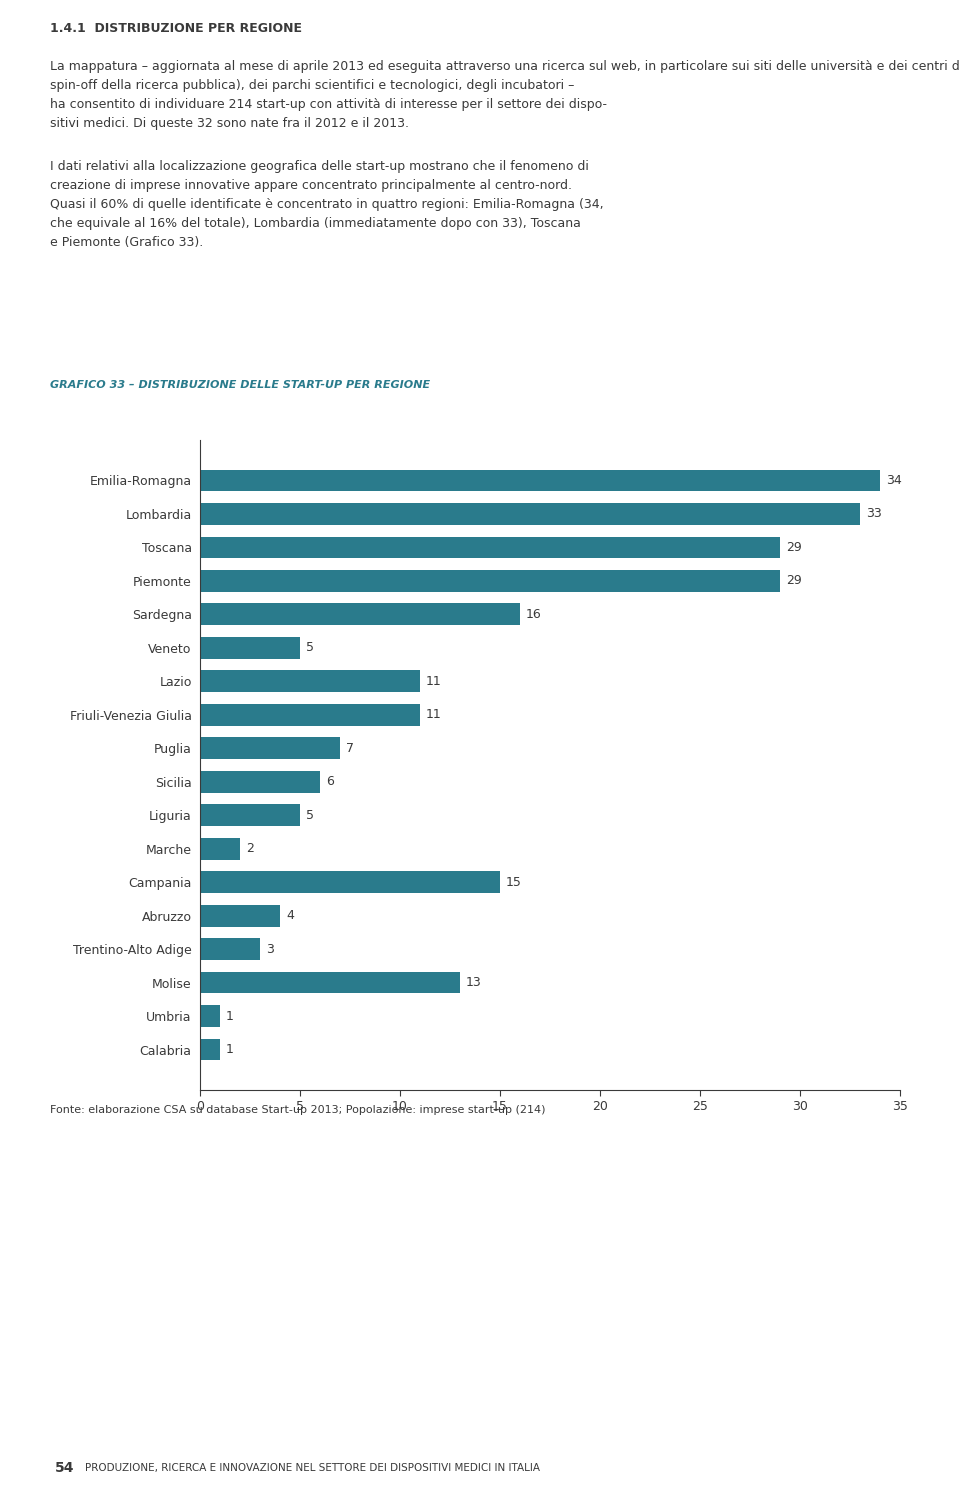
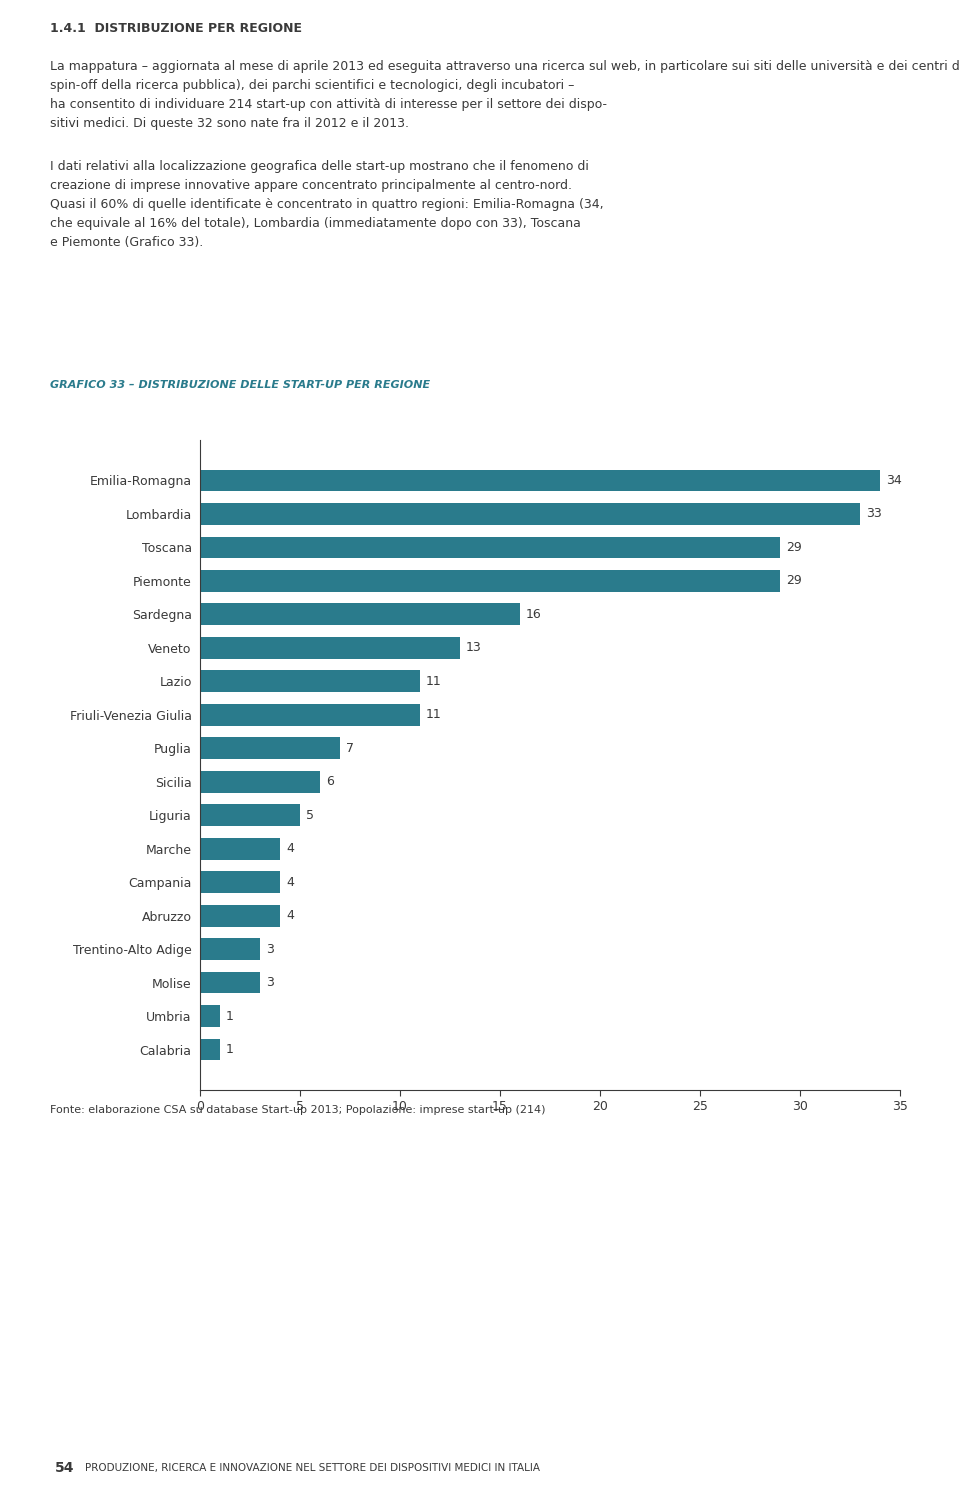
Veneto: 5 -> 13
Marche: 2 -> 4
Campania: 15 -> 4
Molise: 13 -> 3
